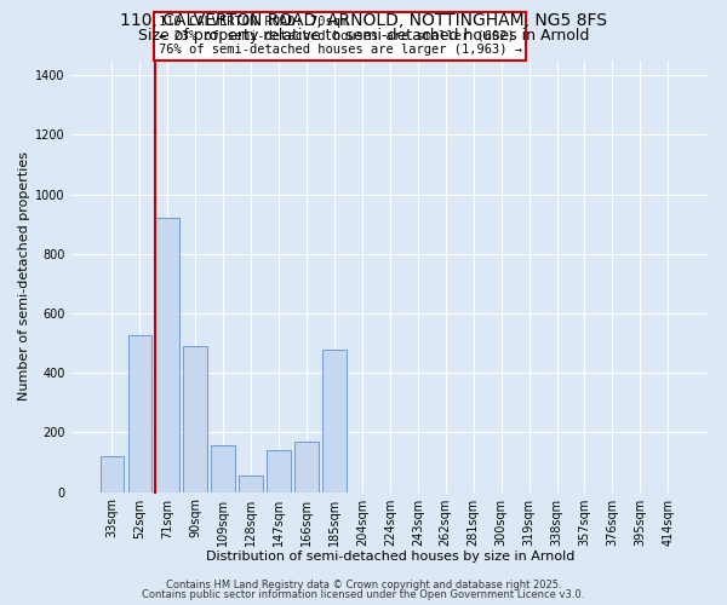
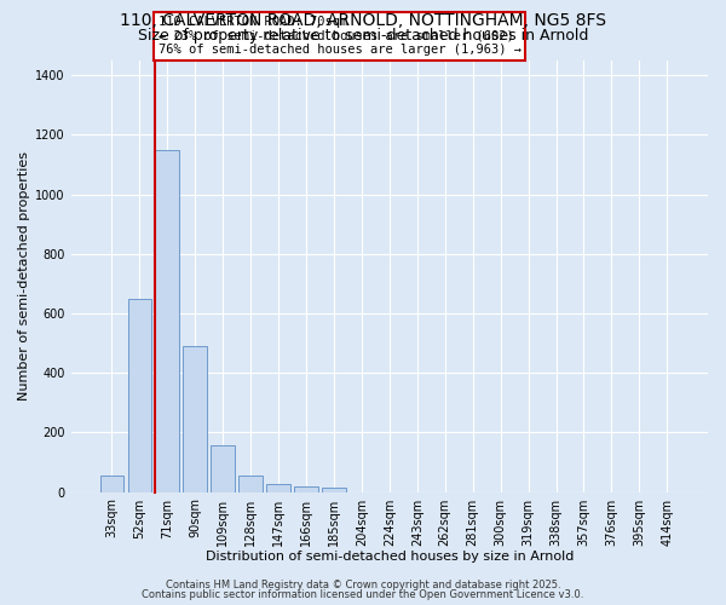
33sqm: 120 -> 55
52sqm: 525 -> 648
71sqm: 920 -> 1148
147sqm: 140 -> 25
166sqm: 170 -> 18
185sqm: 480 -> 15
